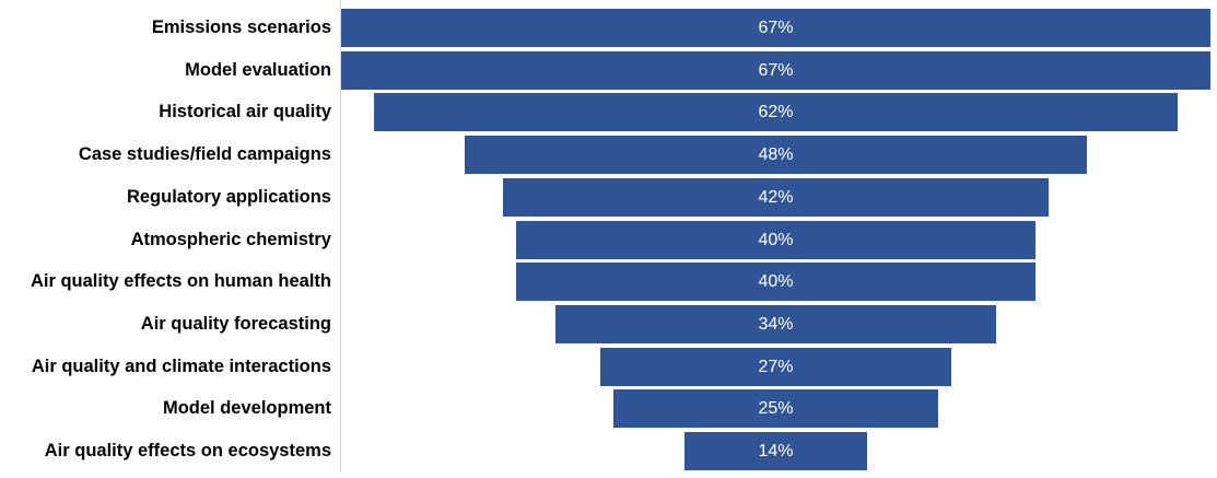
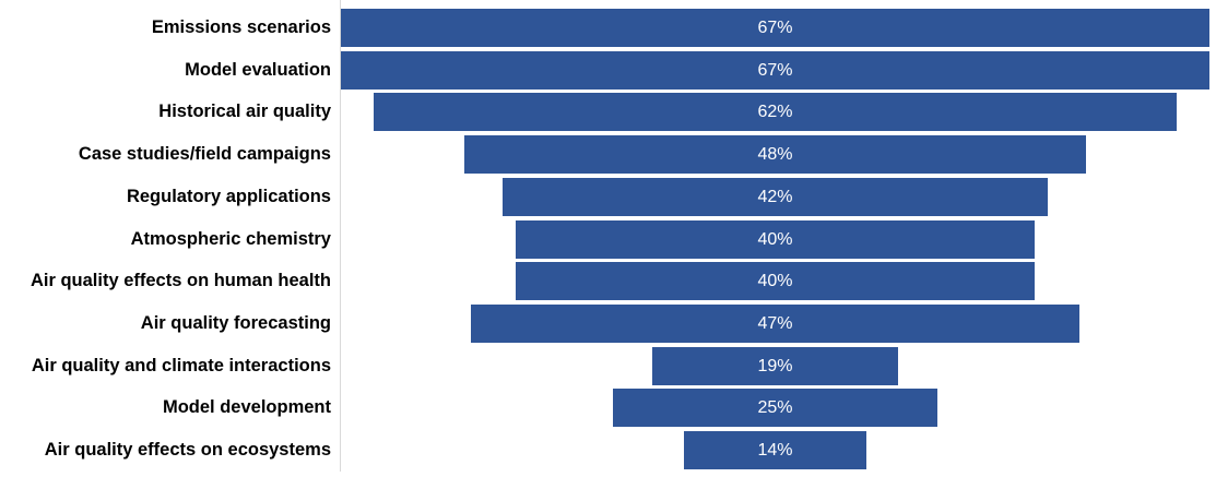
Air quality forecasting: 34% -> 47%
Air quality and climate interactions: 27% -> 19%
